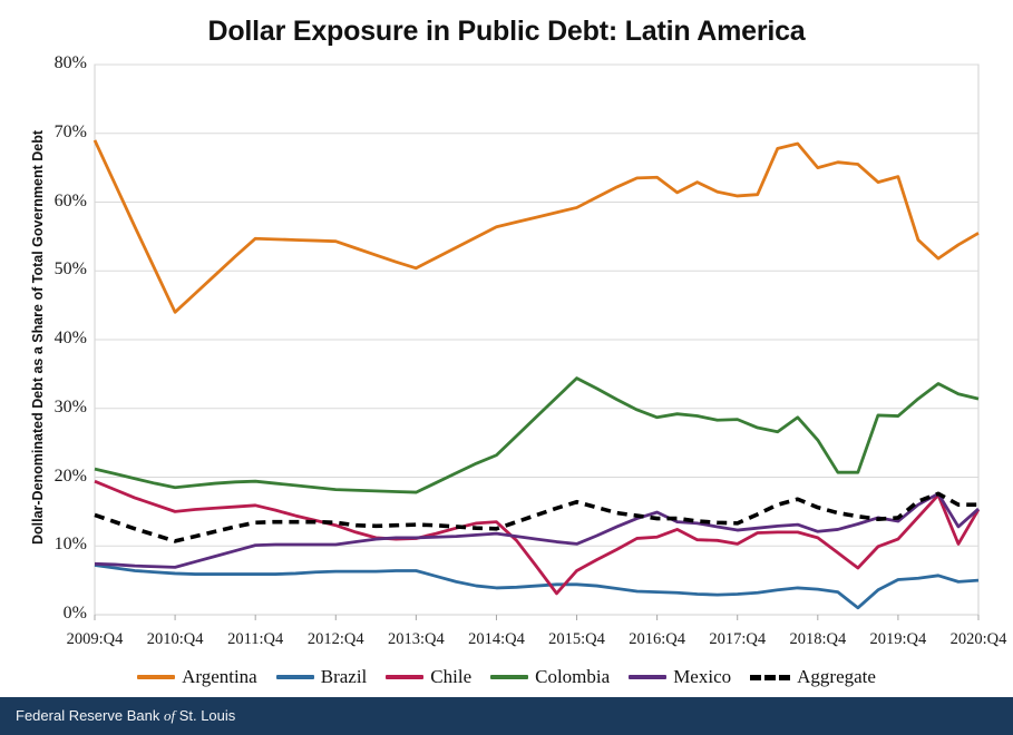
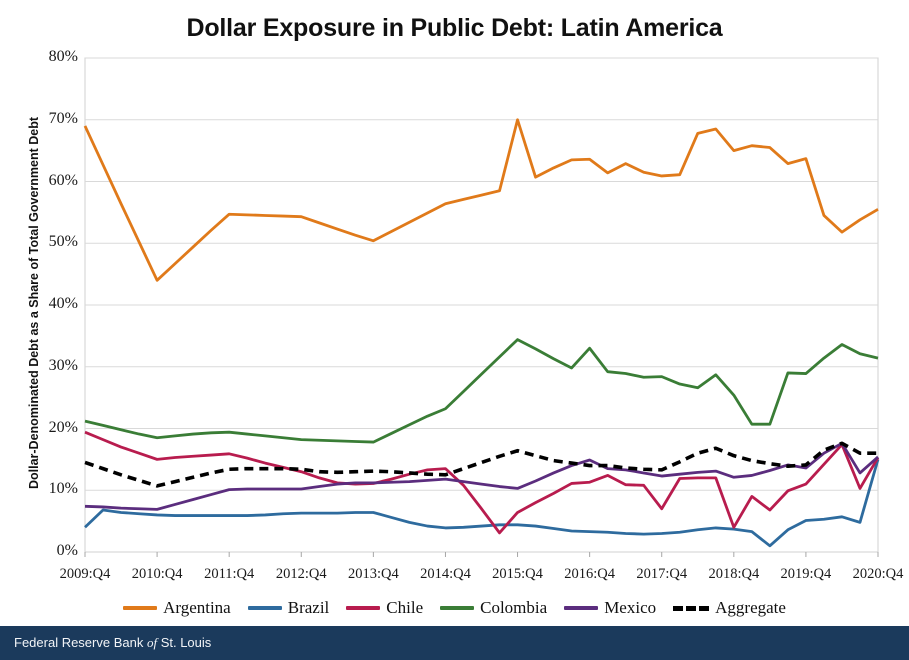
Brazil/2009:Q4: 7% -> 4%
Argentina/2015:Q4: 59% -> 70%
Colombia/2016:Q4: 29% -> 33%
Chile/2017:Q4: 10% -> 7%
Chile/2018:Q4: 11% -> 4%
Brazil/2020:Q4: 5% -> 15%
